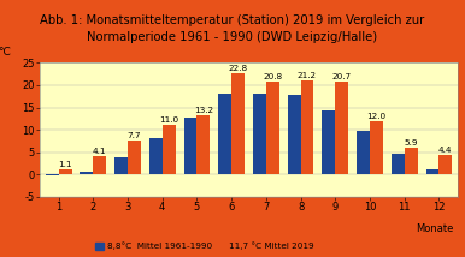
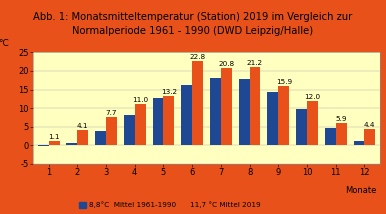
8,8°C Mittel 1961-1990/6: 18.0 -> 16.3
11,7 °C Mittel 2019/9: 20.7 -> 15.9
